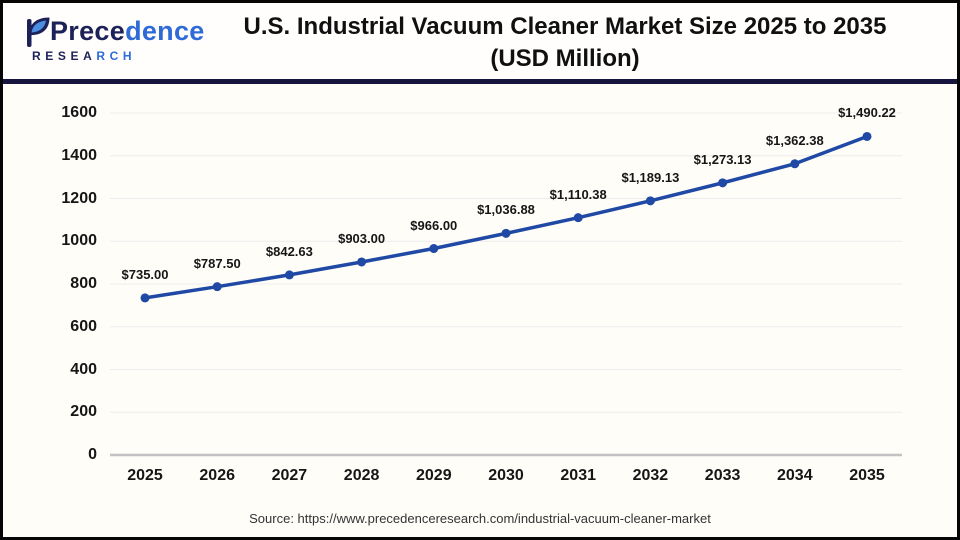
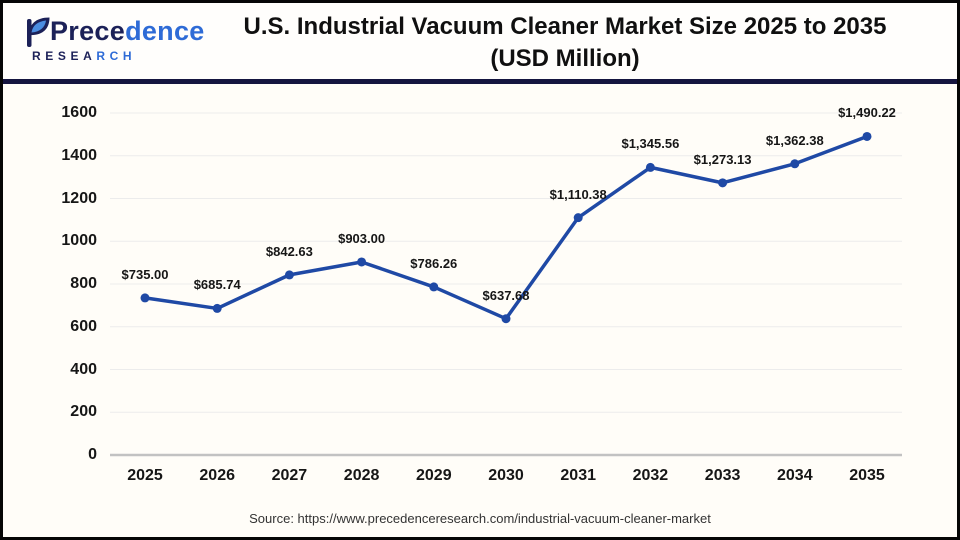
2026: $787.50 -> $685.74
2029: $966.00 -> $786.26
2030: $1,036.88 -> $637.68
2032: $1,189.13 -> $1,345.56
